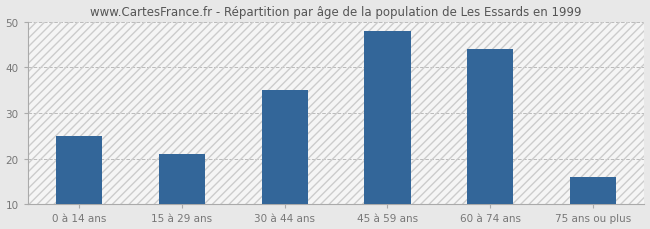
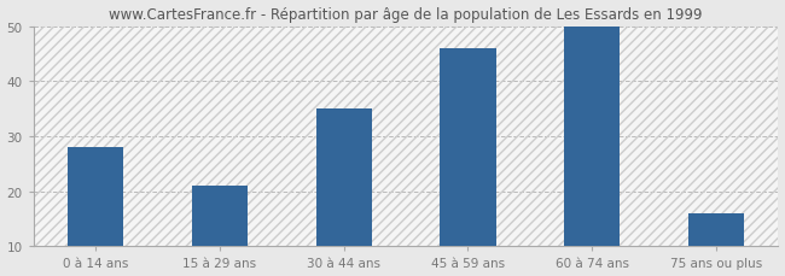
0 à 14 ans: 25 -> 28
45 à 59 ans: 48 -> 46
60 à 74 ans: 44 -> 50
